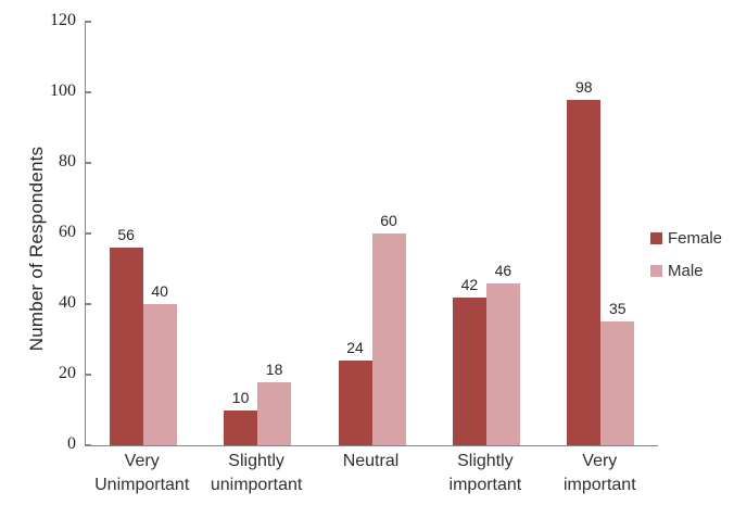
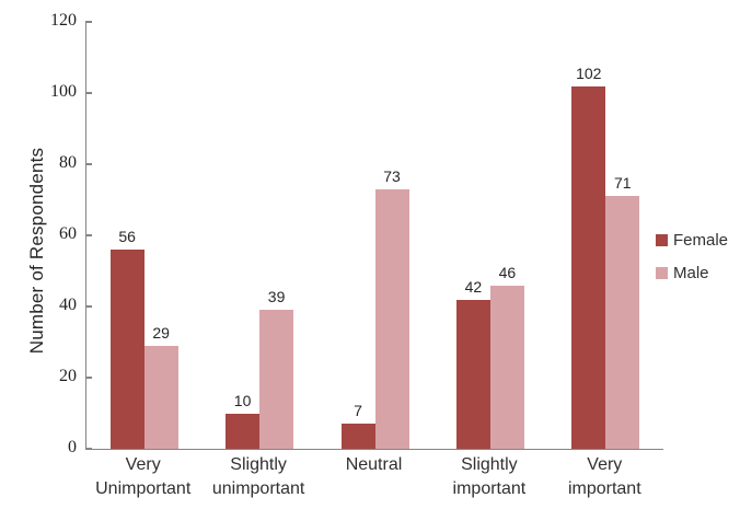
Male/Very Unimportant: 40 -> 29
Male/Slightly unimportant: 18 -> 39
Female/Neutral: 24 -> 7
Male/Neutral: 60 -> 73
Female/Very important: 98 -> 102
Male/Very important: 35 -> 71
